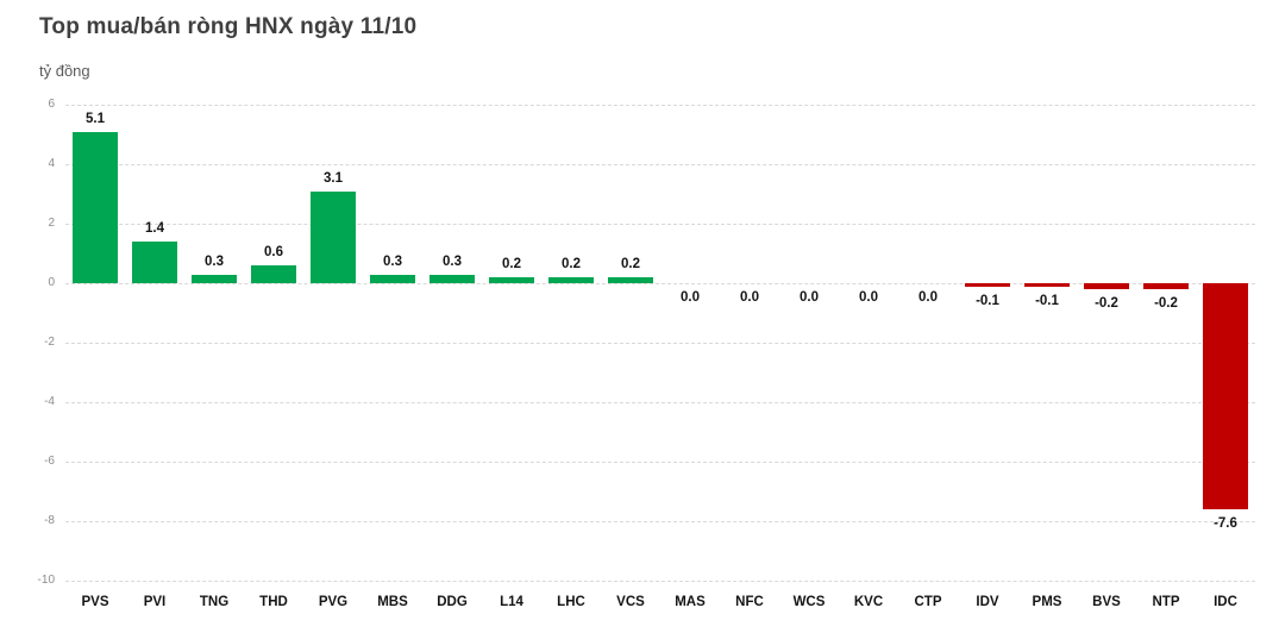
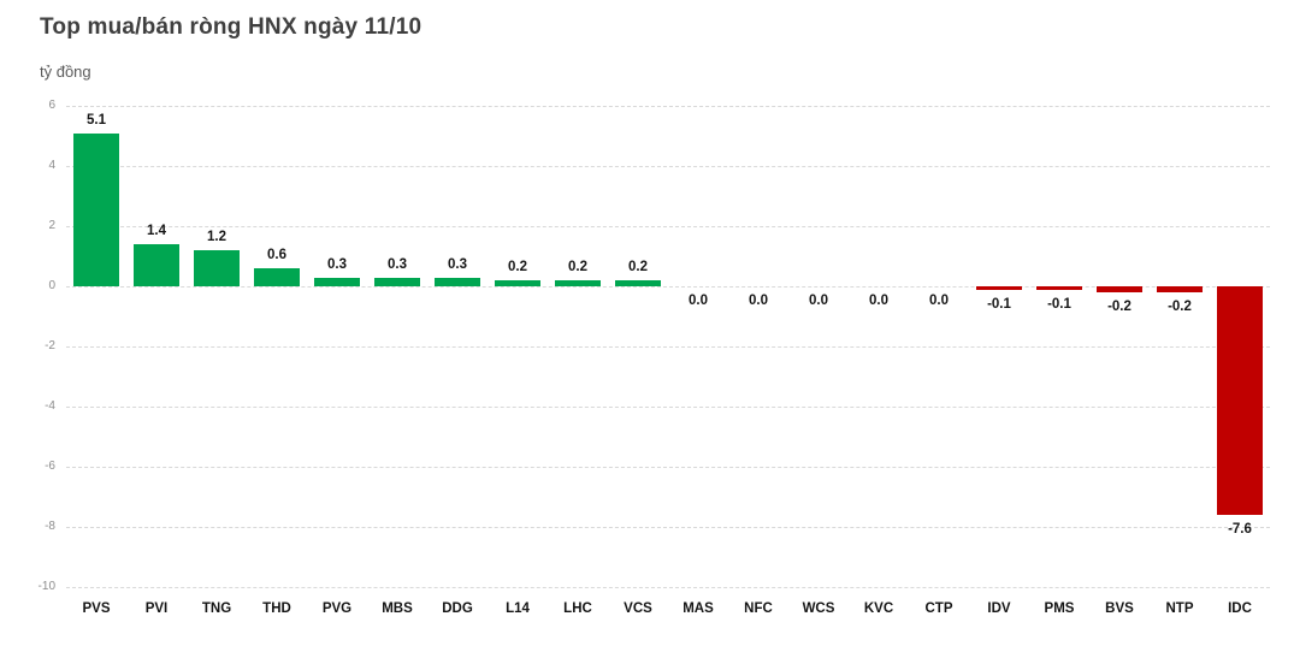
TNG: 0.3 -> 1.2
PVG: 3.1 -> 0.3
